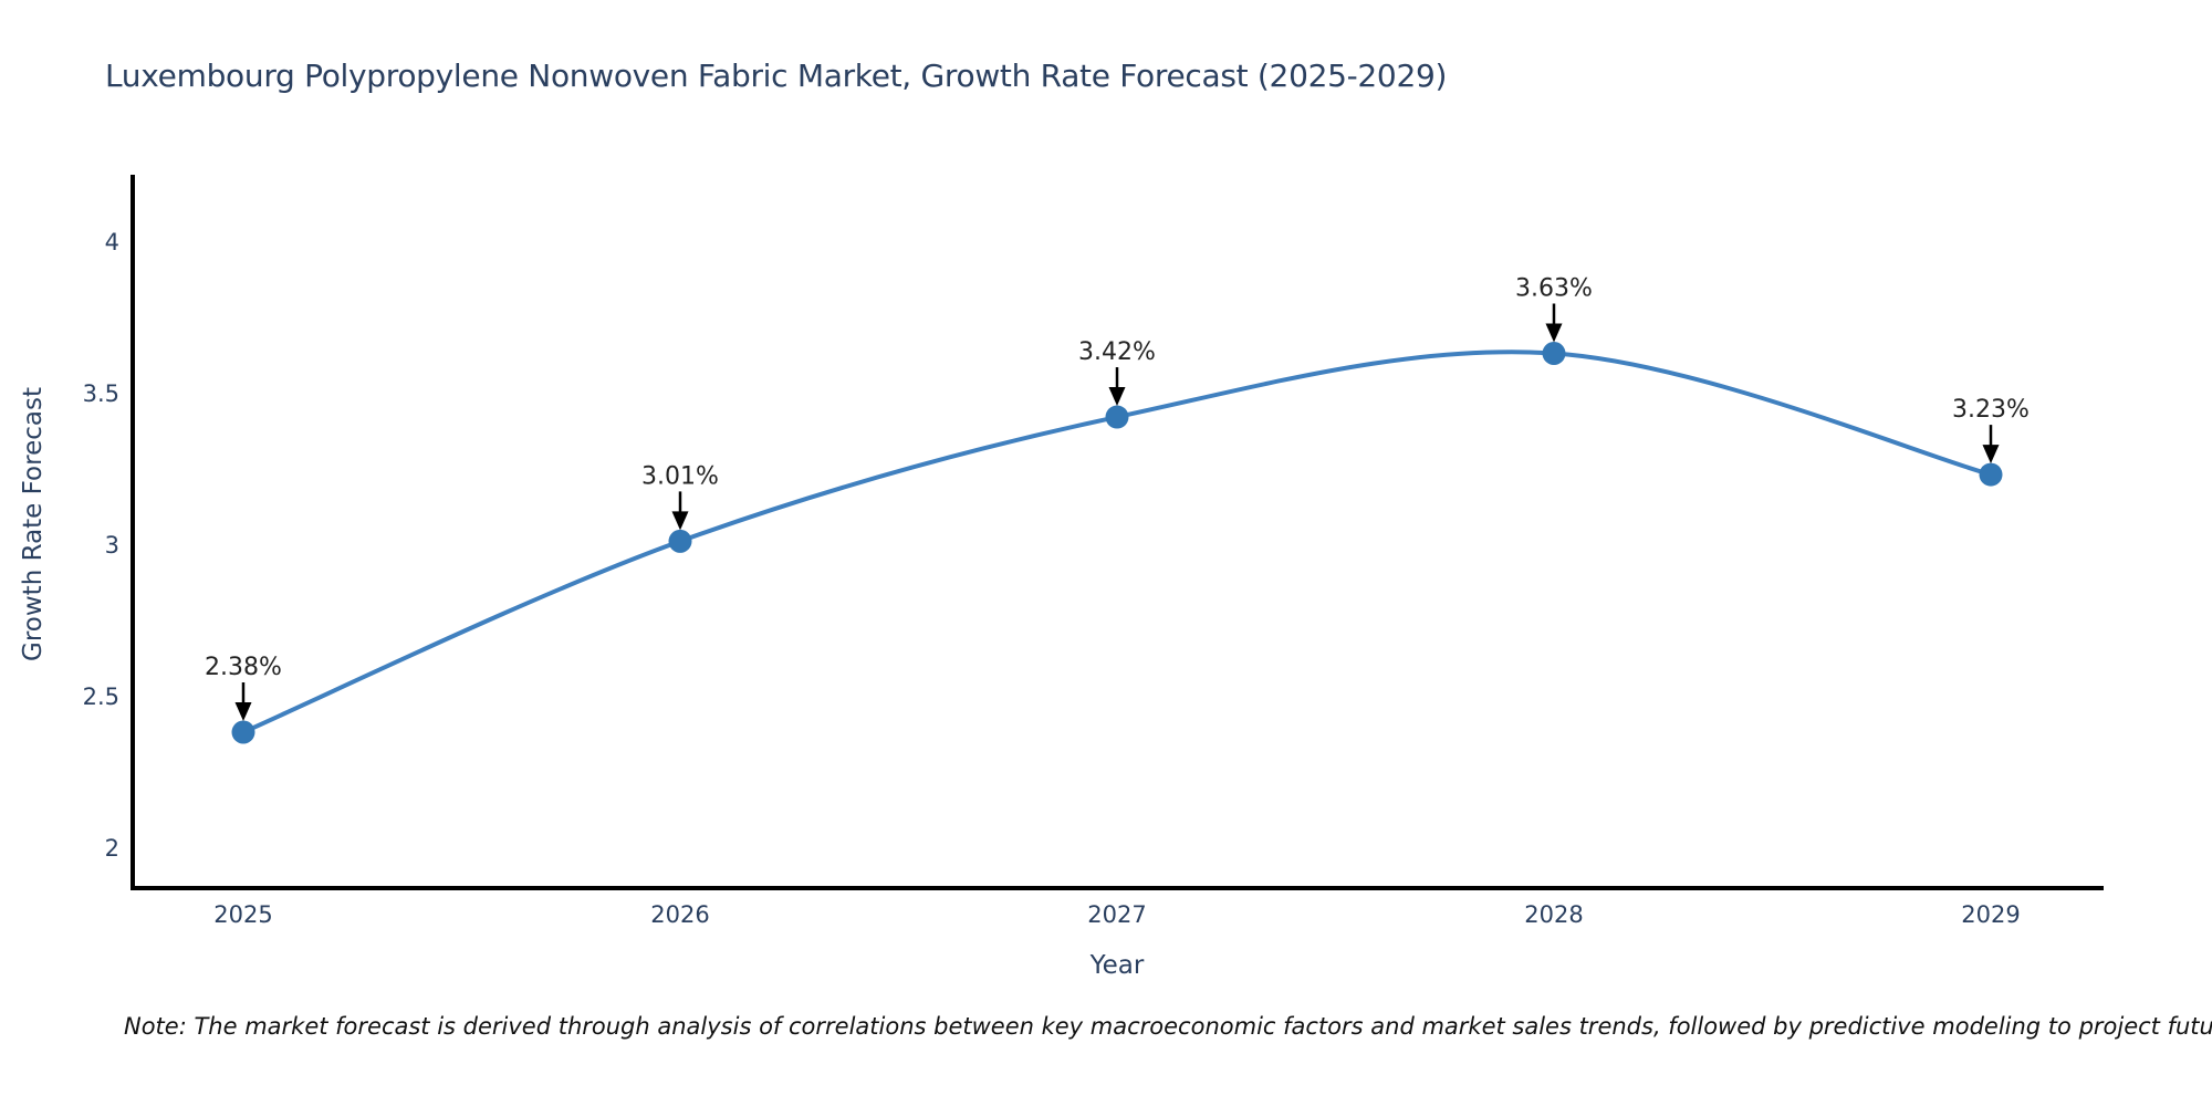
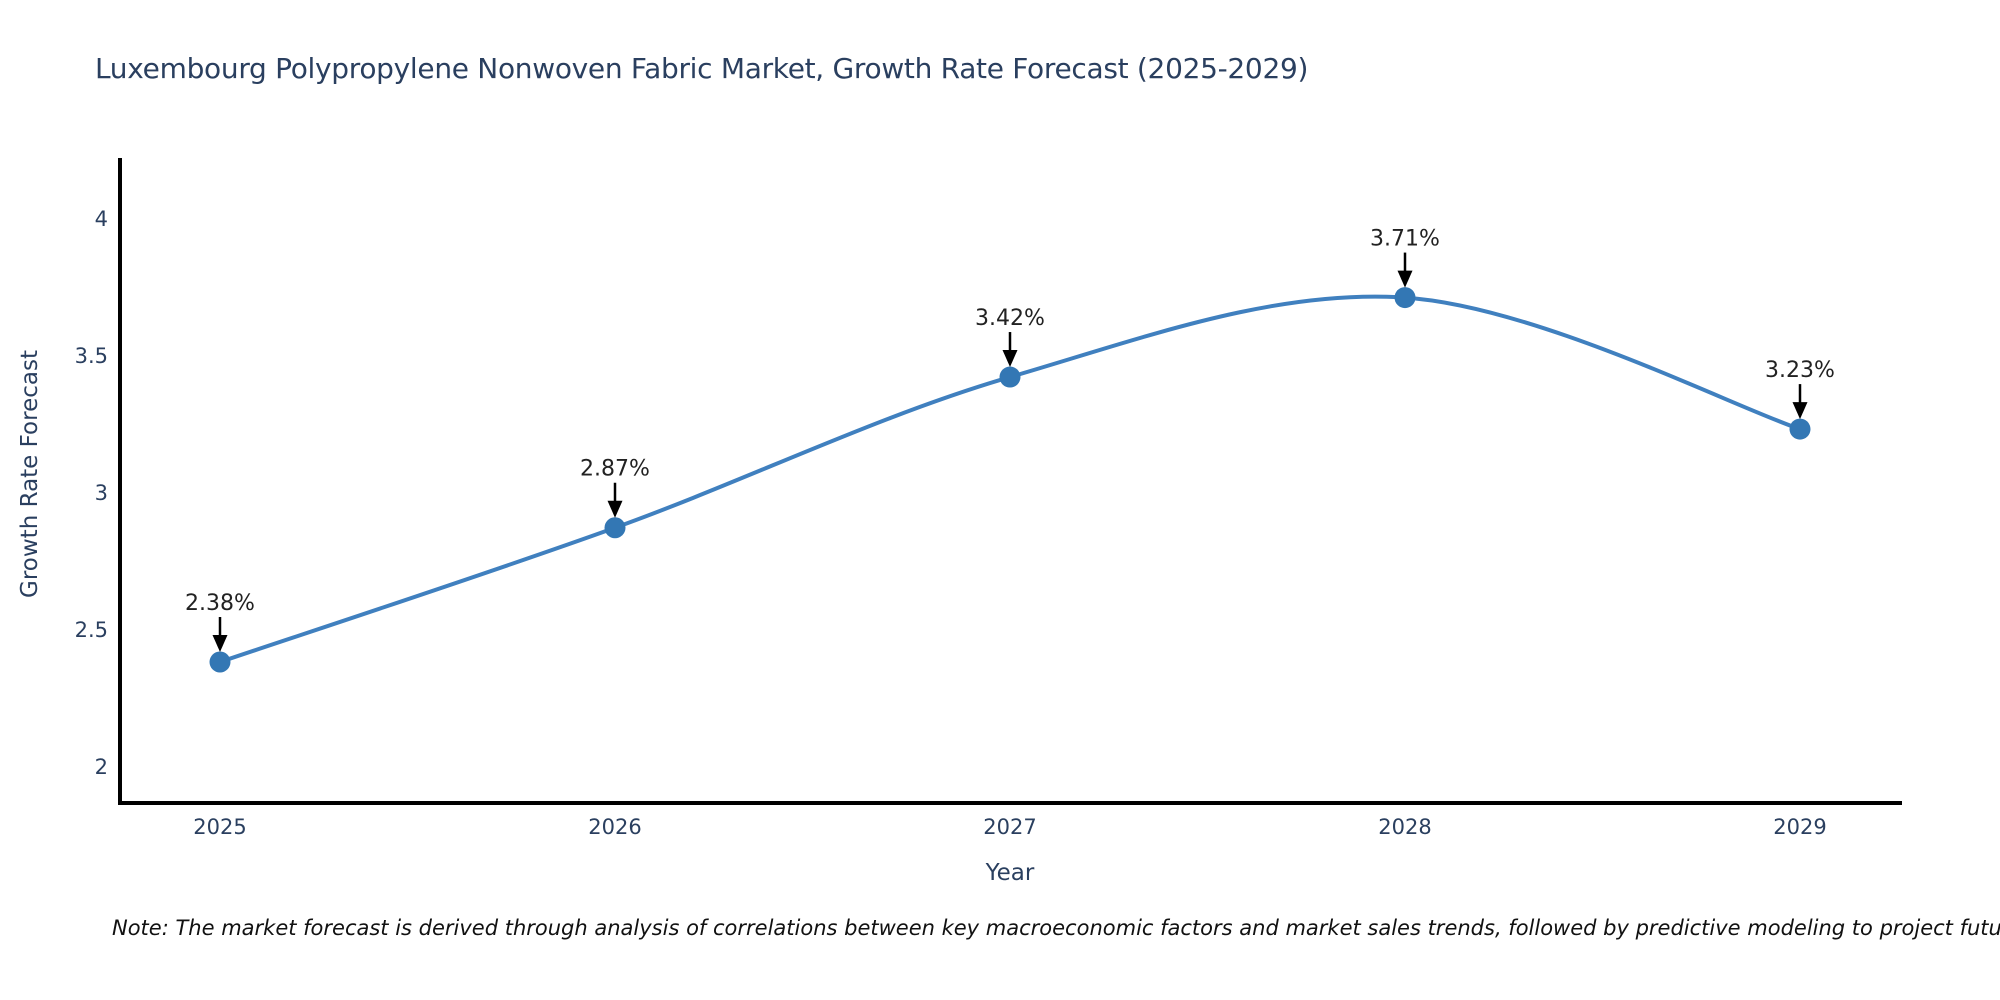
2026: 3.01% -> 2.87%
2028: 3.63% -> 3.71%
